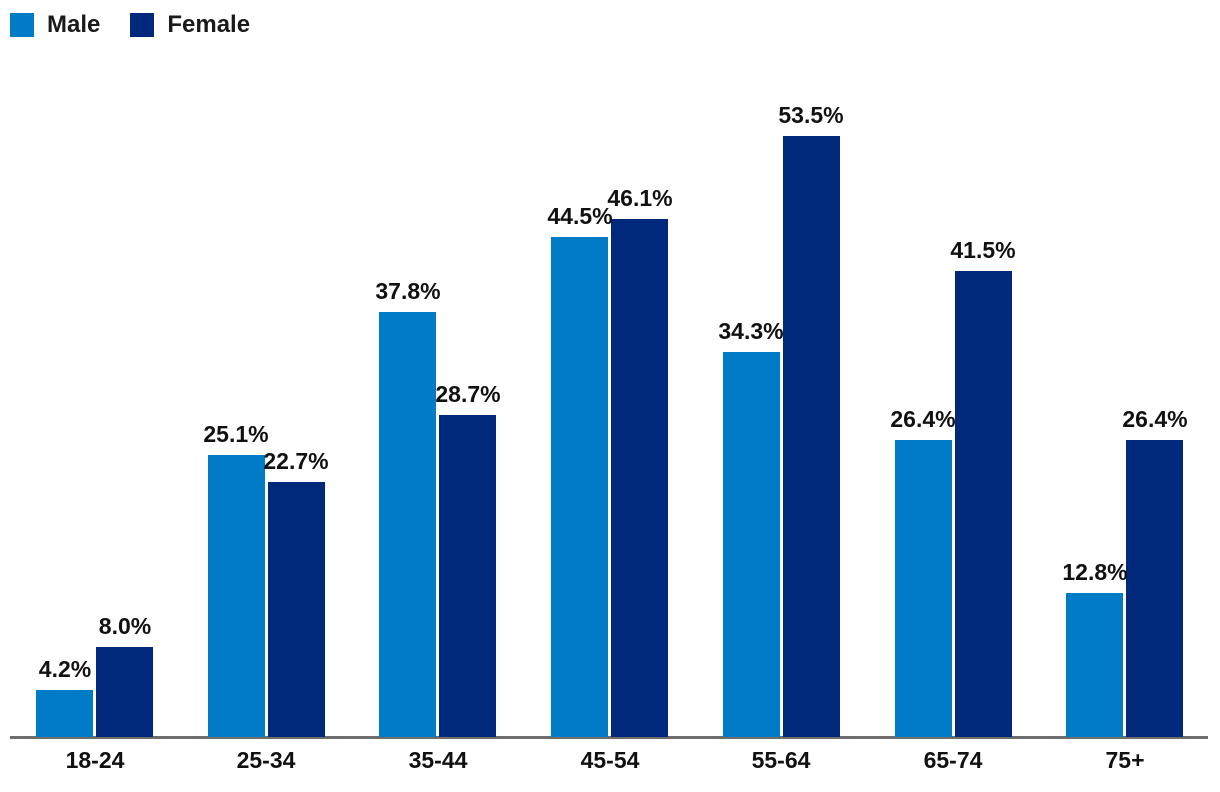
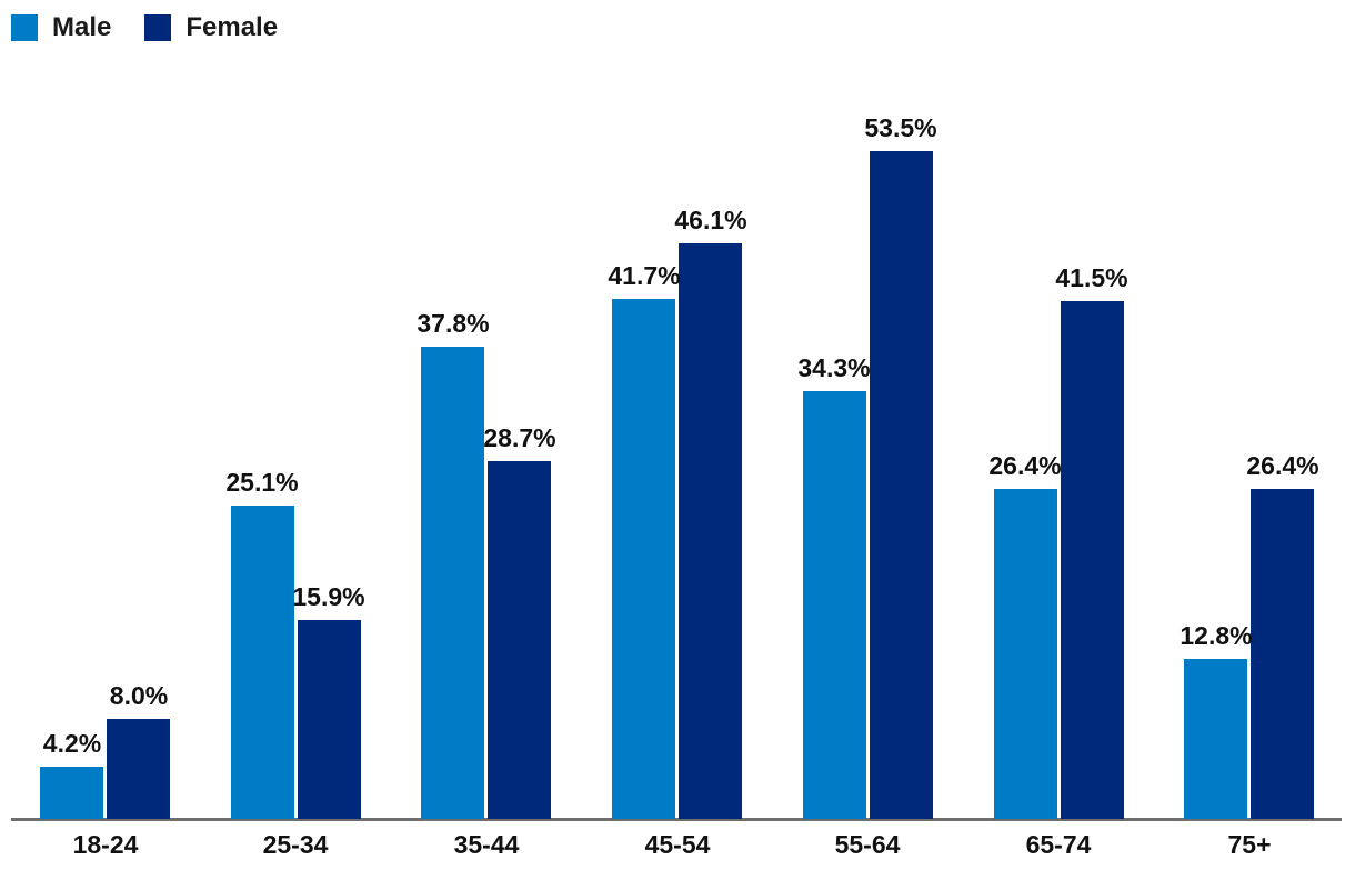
Female/25-34: 22.7% -> 15.9%
Male/45-54: 44.5% -> 41.7%
